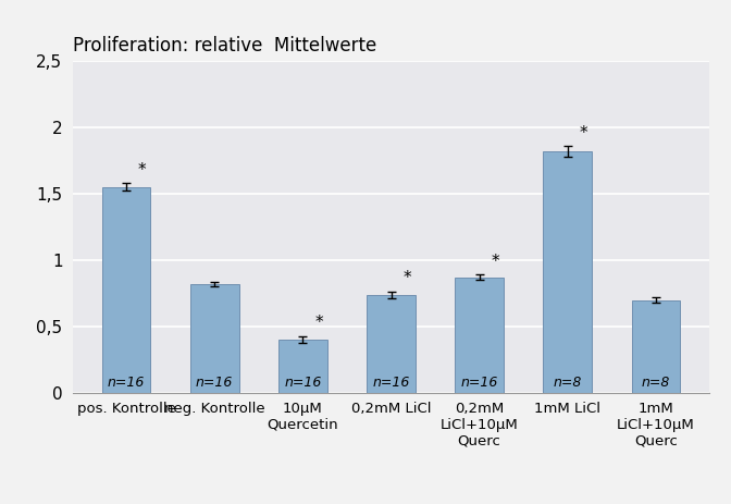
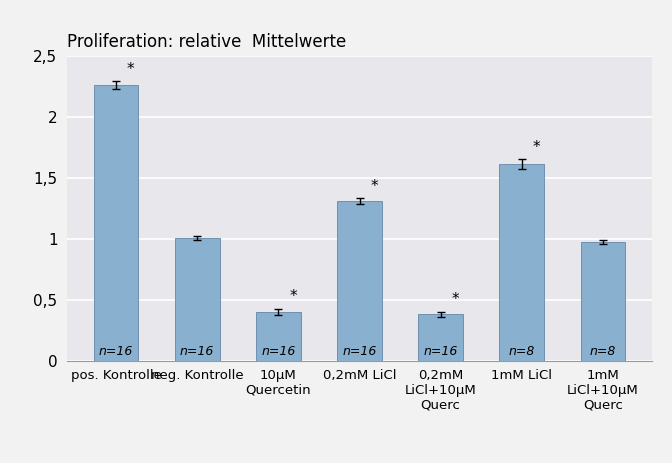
pos. Kontrolle: 1,55 -> 2,26
neg. Kontrolle: 0,82 -> 1,00
0,2mM LiCl: 0,74 -> 1,31
0,2mM LiCl+10μM Querc: 0,87 -> 0,39
1mM LiCl: 1,82 -> 1,61
1mM LiCl+10μM Querc: 0,70 -> 0,97
